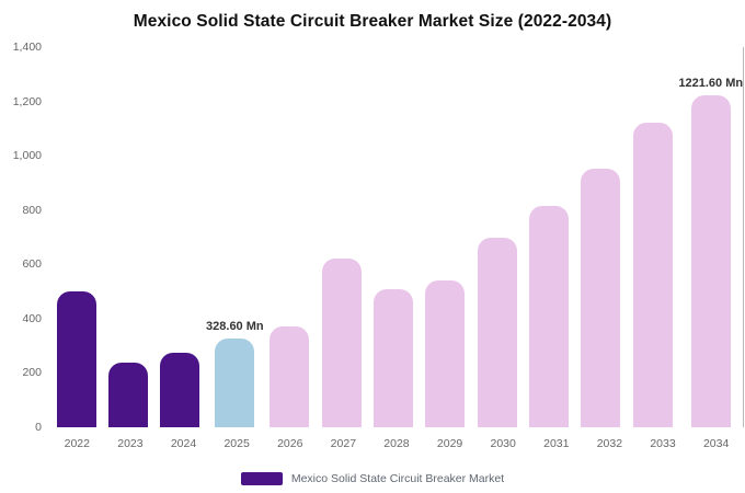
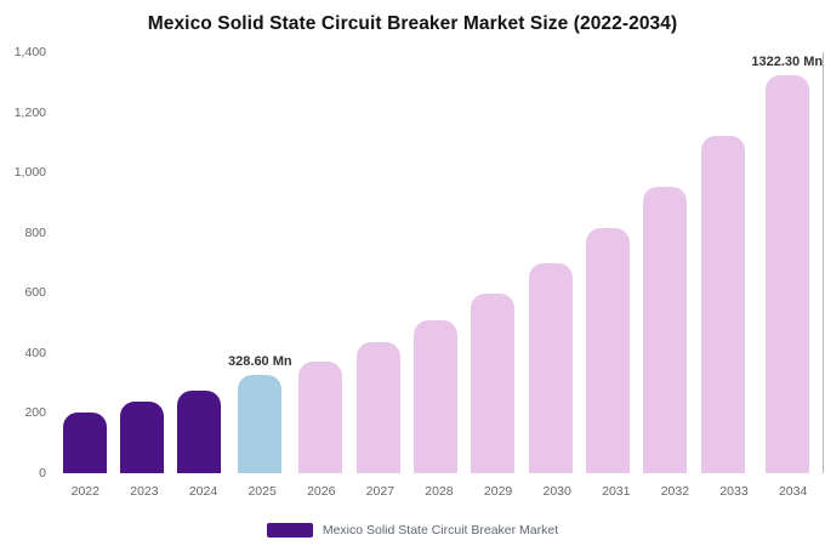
2022: 500 -> 200
2027: 620 -> 440
2029: 540 -> 600
2034: 1221.60 -> 1322.30
